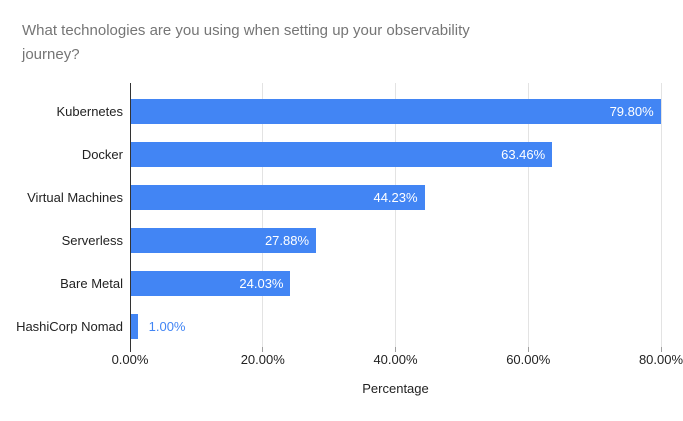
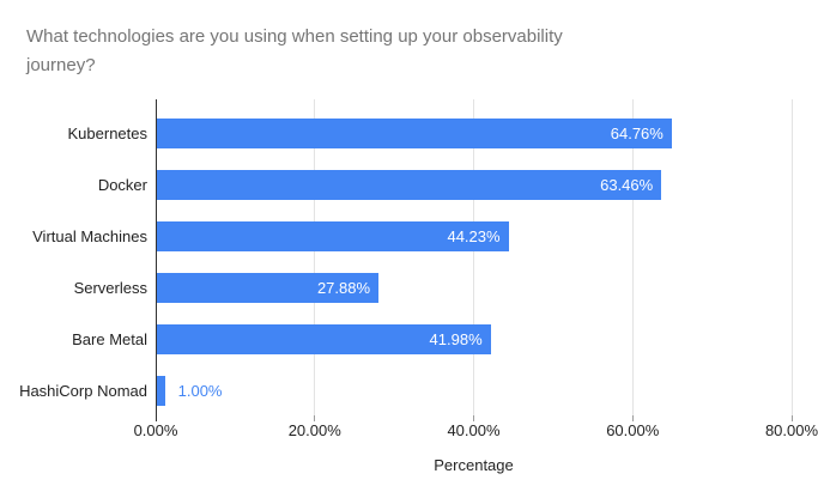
Kubernetes: 79.80% -> 64.76%
Bare Metal: 24.03% -> 41.98%
